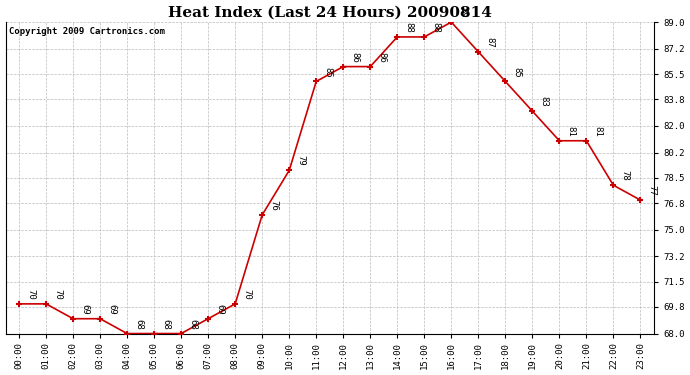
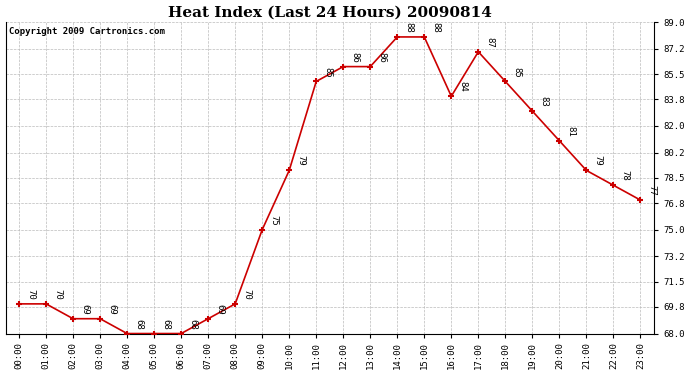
09:00: 76 -> 75
16:00: 89 -> 84
21:00: 81 -> 79
